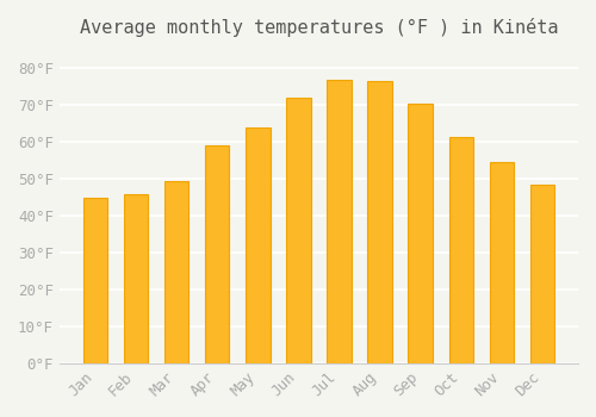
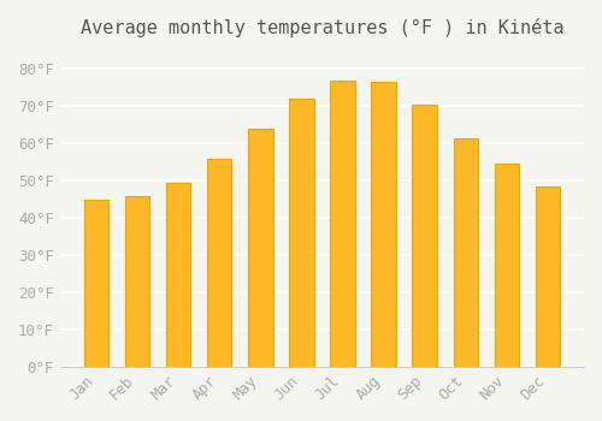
Apr: 59.0°F -> 56.0°F
